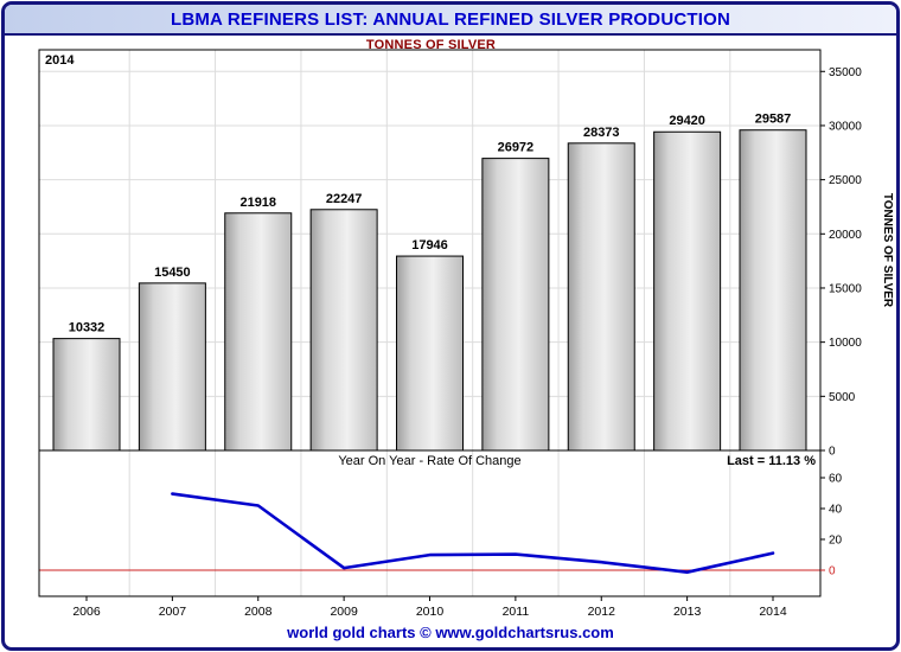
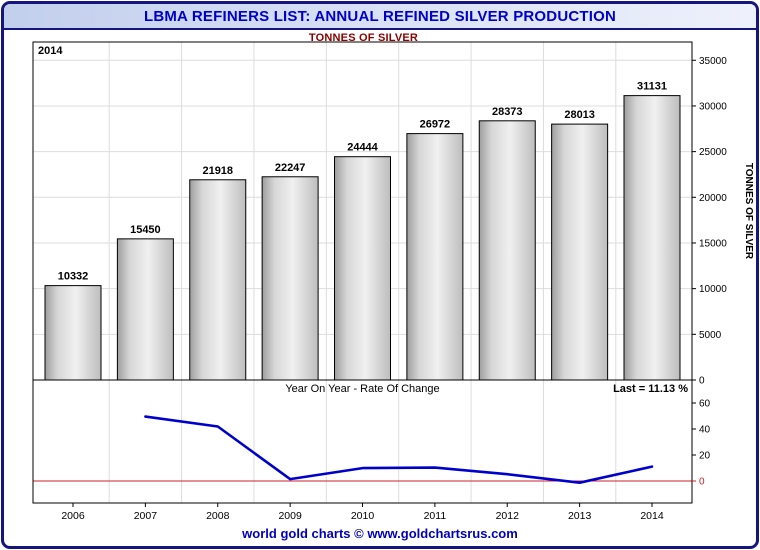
TONNES OF SILVER/2010: 17946 -> 24444
TONNES OF SILVER/2013: 29420 -> 28013
TONNES OF SILVER/2014: 29587 -> 31131
